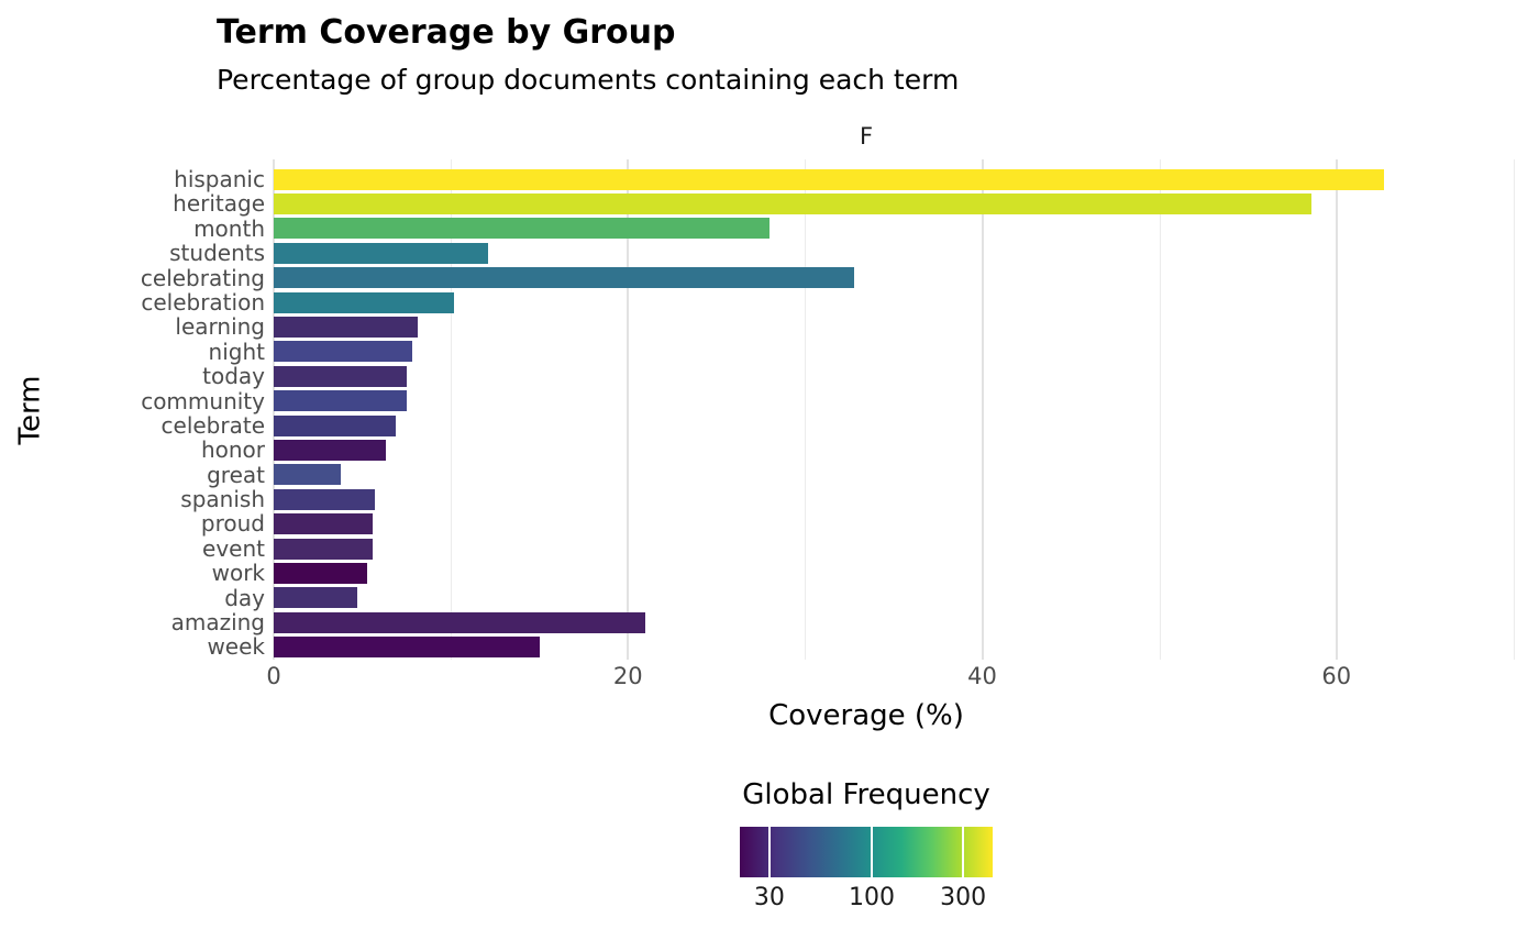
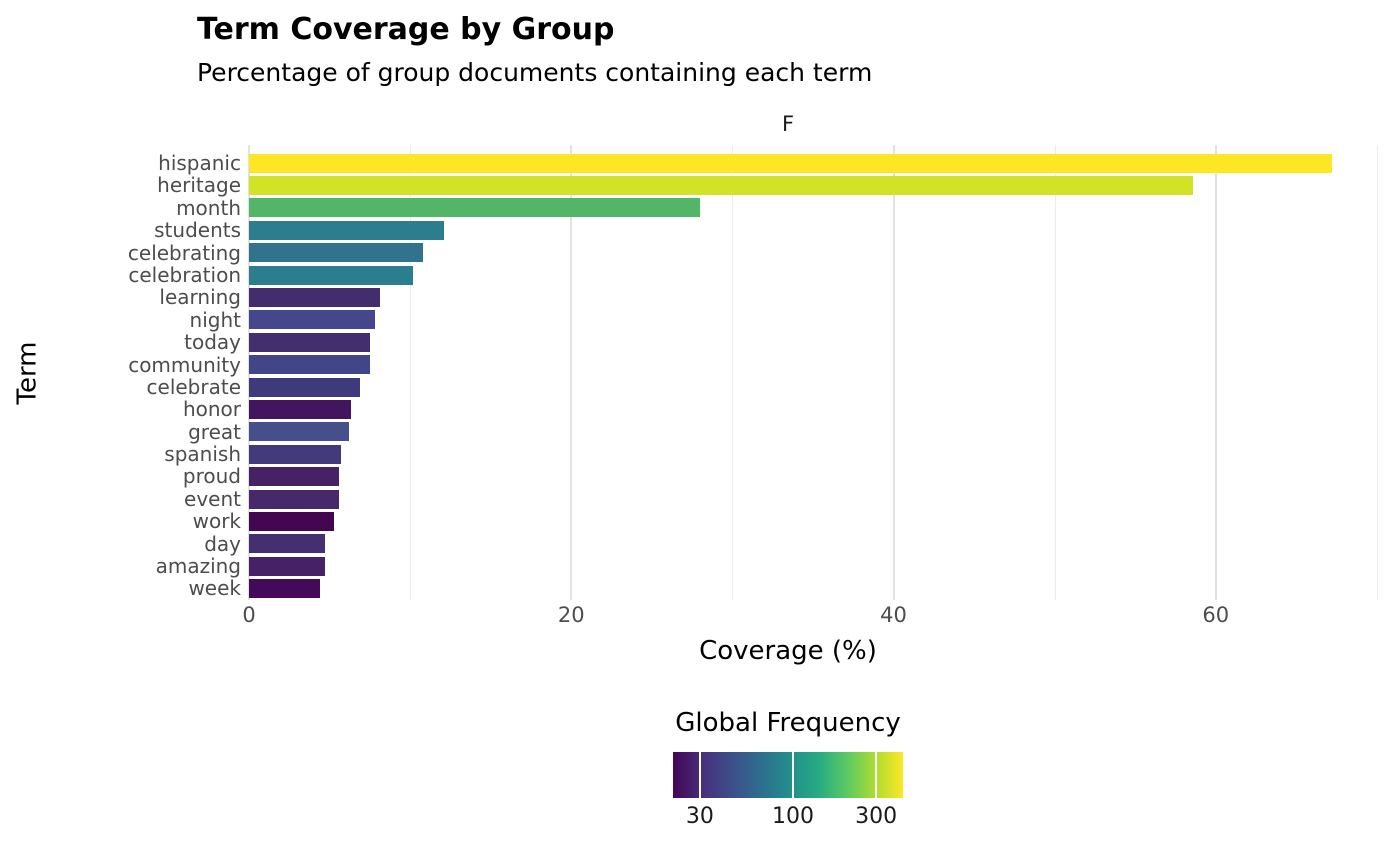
hispanic: 62.7 -> 67.2
celebrating: 32.8 -> 10.8
great: 3.8 -> 6.2
amazing: 21.0 -> 4.7
week: 15.0 -> 4.4
